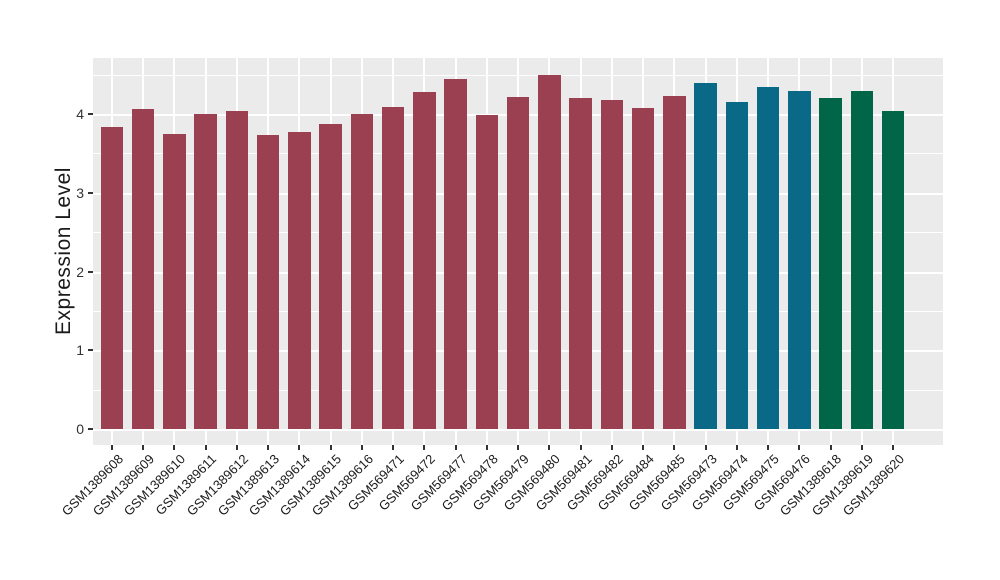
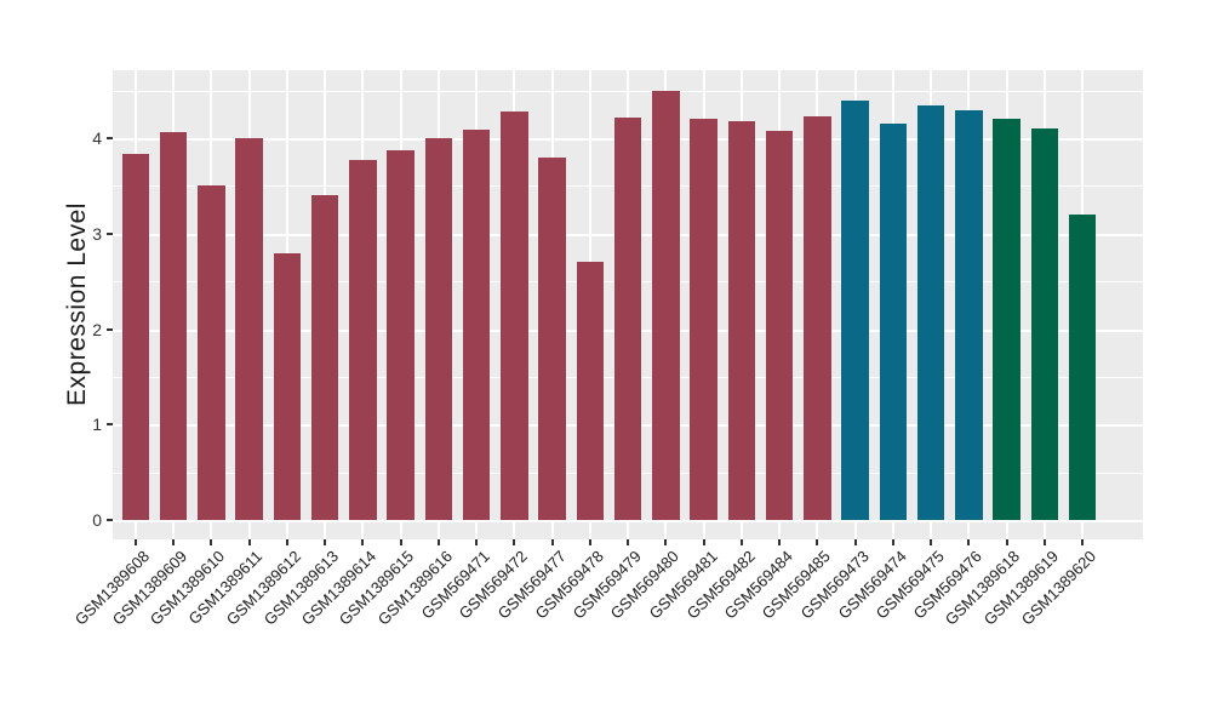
GSM1389610: 3.8 -> 3.5
GSM1389612: 4.0 -> 2.8
GSM1389613: 3.7 -> 3.4
GSM569477: 4.5 -> 3.8
GSM569478: 4.0 -> 2.7
GSM1389619: 4.3 -> 4.1
GSM1389620: 4.0 -> 3.2
